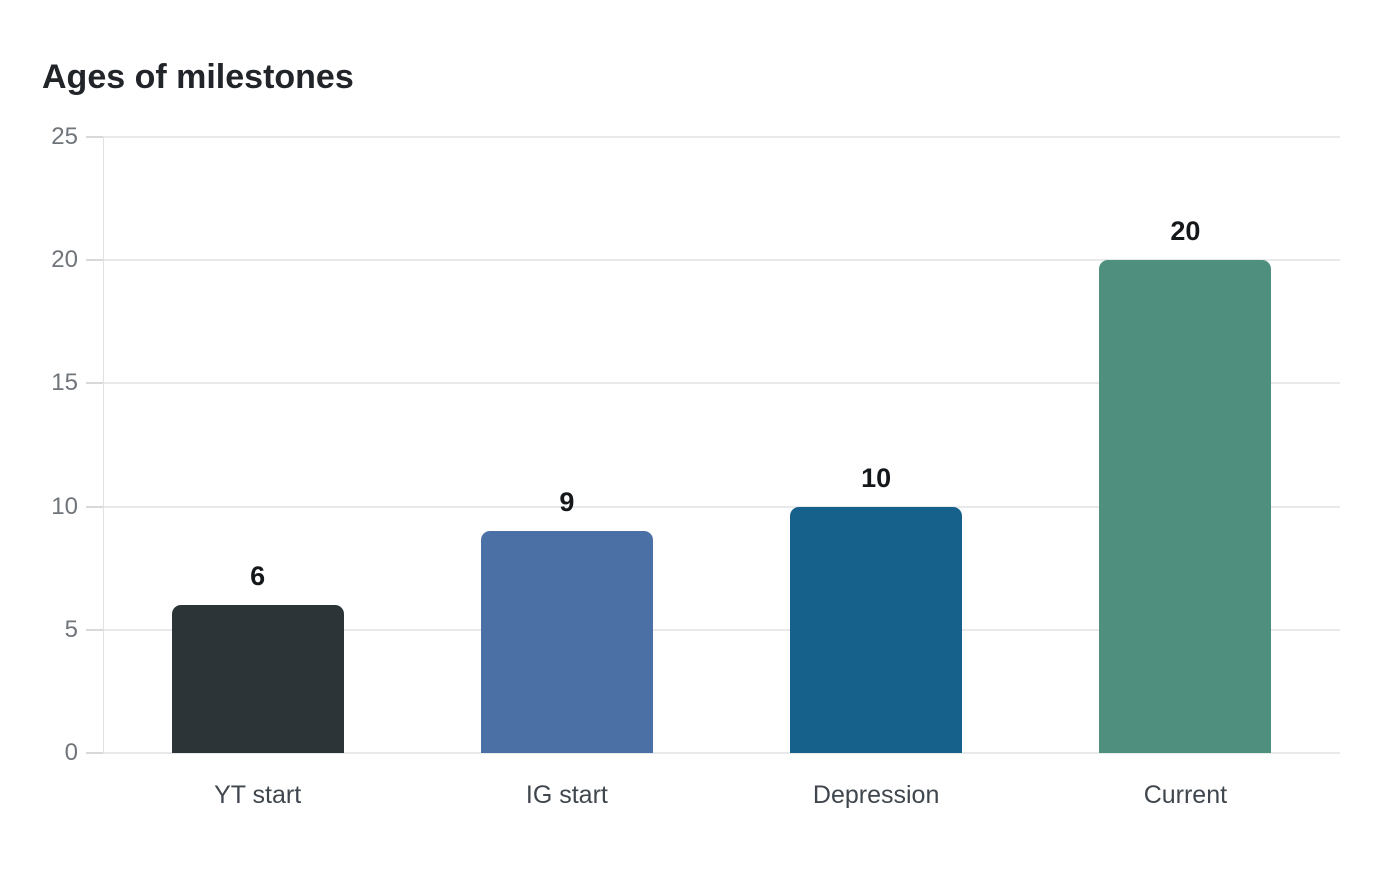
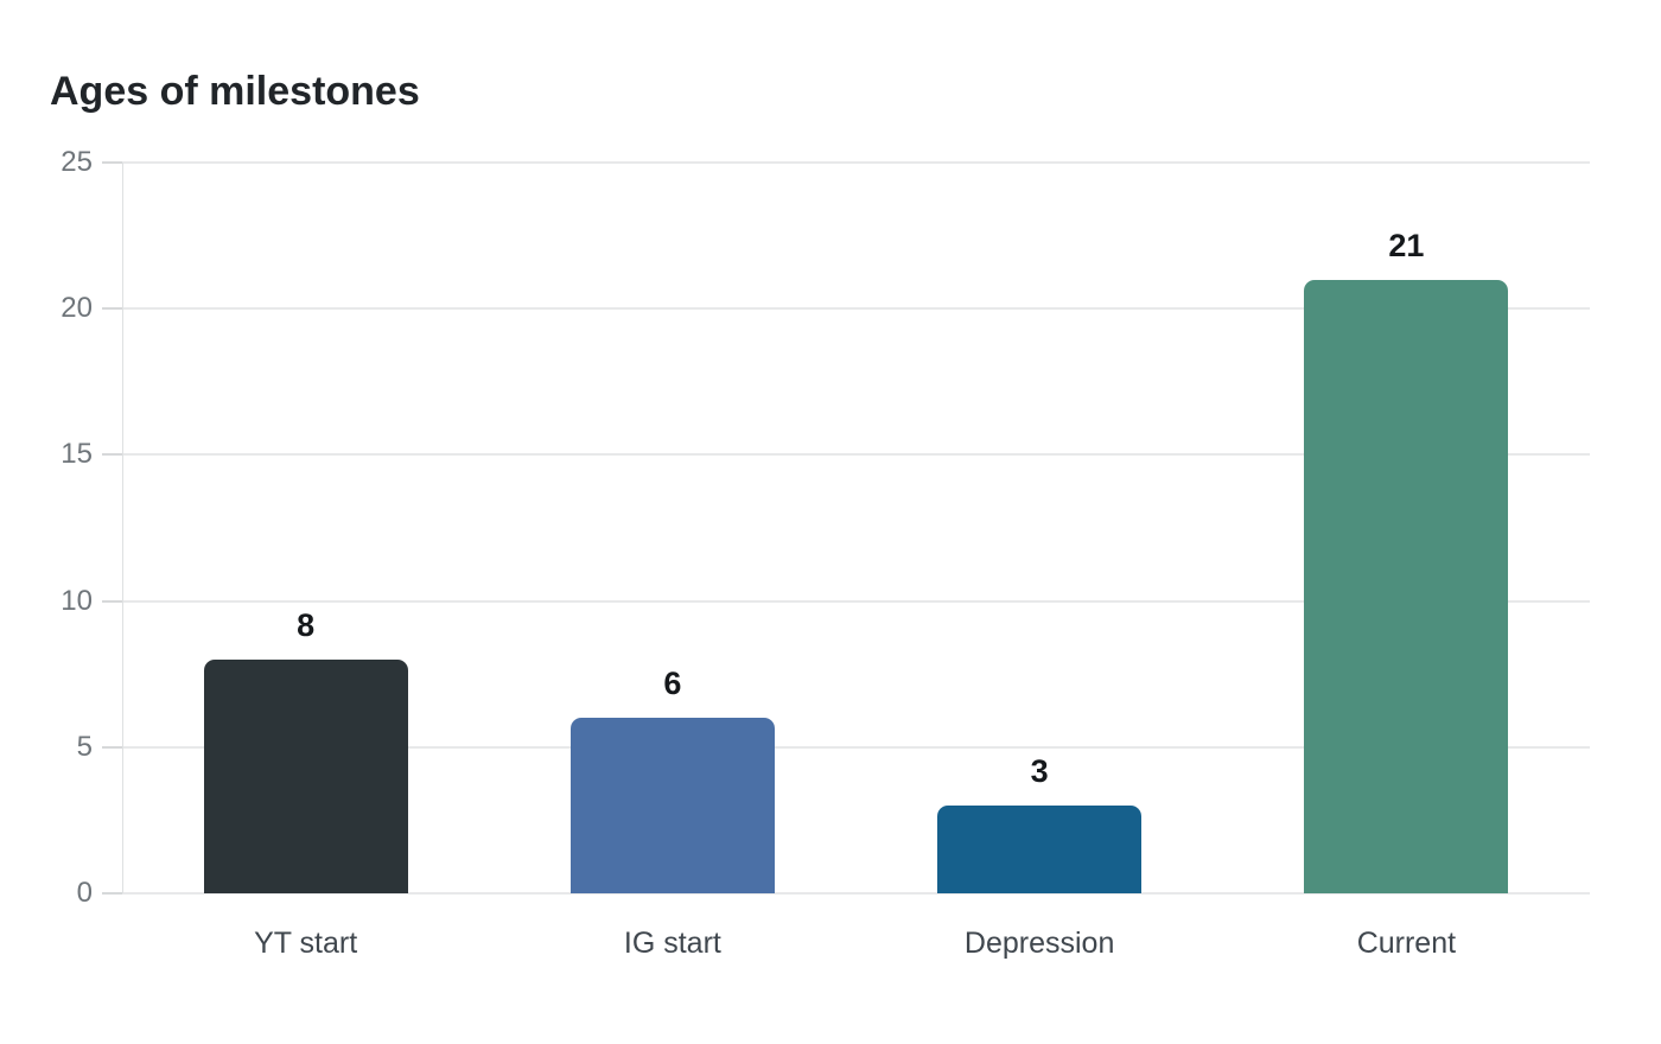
YT start: 6 -> 8
IG start: 9 -> 6
Depression: 10 -> 3
Current: 20 -> 21
